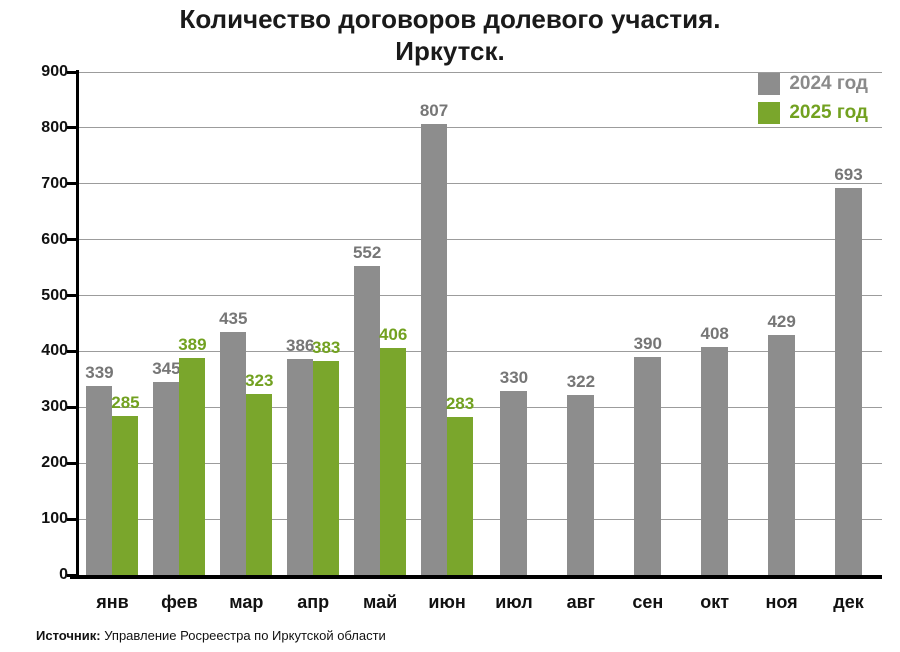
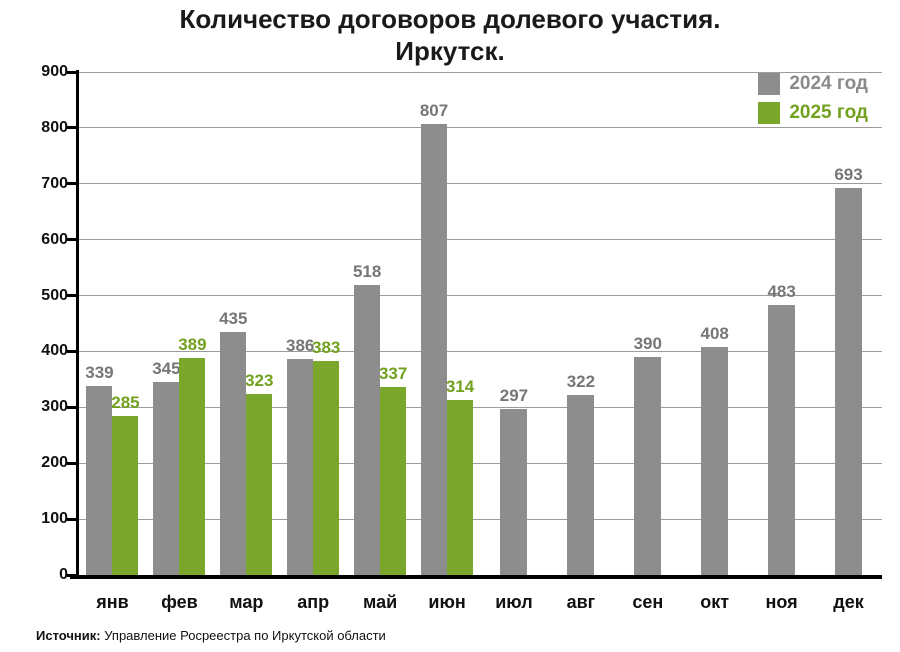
2024 год/май: 552 -> 518
2025 год/май: 406 -> 337
2025 год/июн: 283 -> 314
2024 год/июл: 330 -> 297
2024 год/ноя: 429 -> 483
